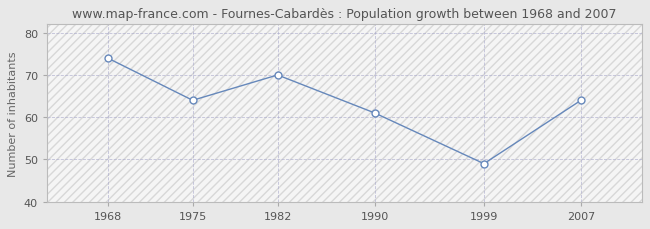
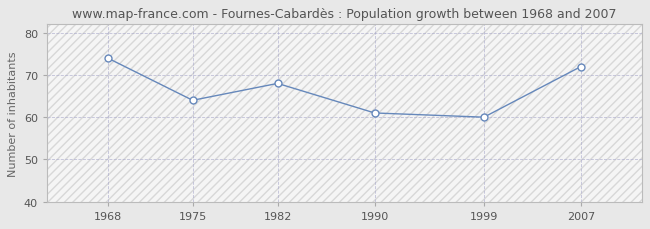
1982: 70 -> 68
1999: 49 -> 60
2007: 64 -> 72
